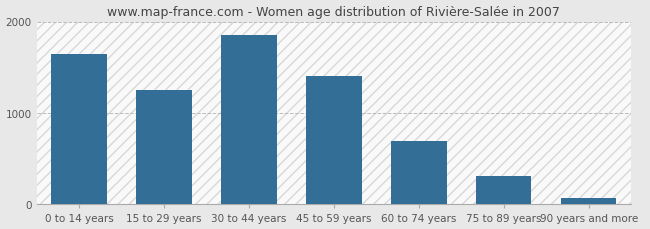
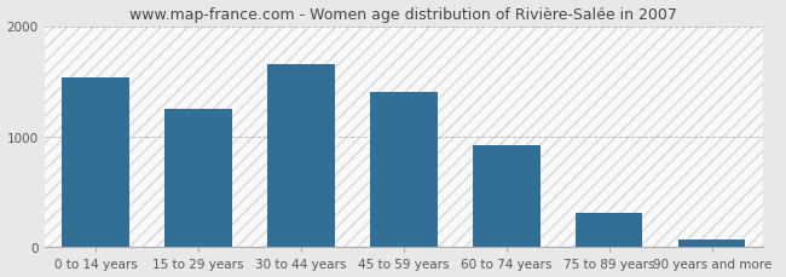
0 to 14 years: 1650 -> 1540
30 to 44 years: 1850 -> 1660
60 to 74 years: 700 -> 920
